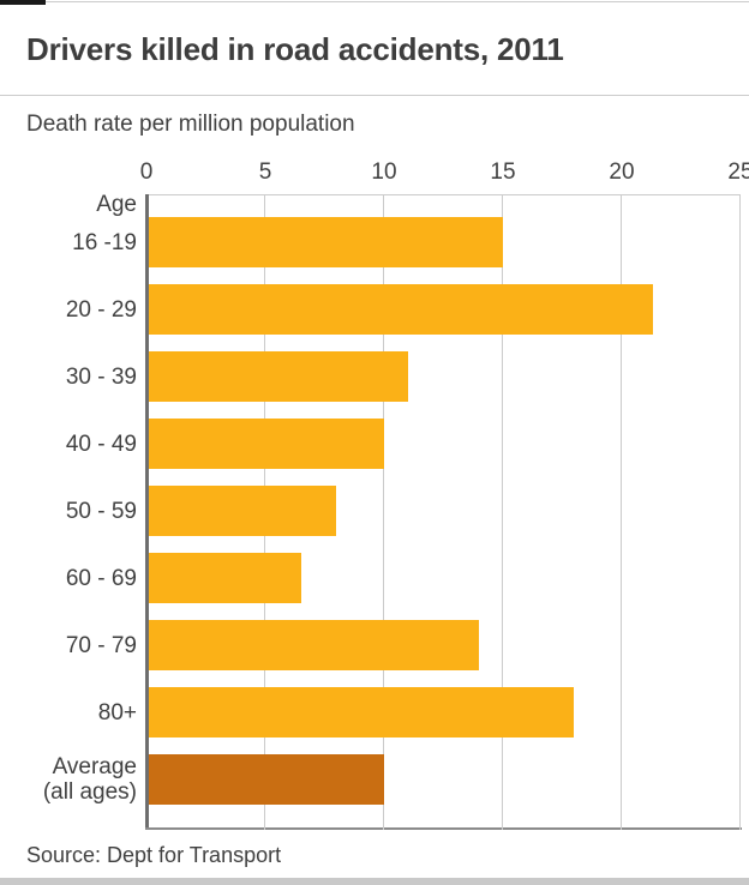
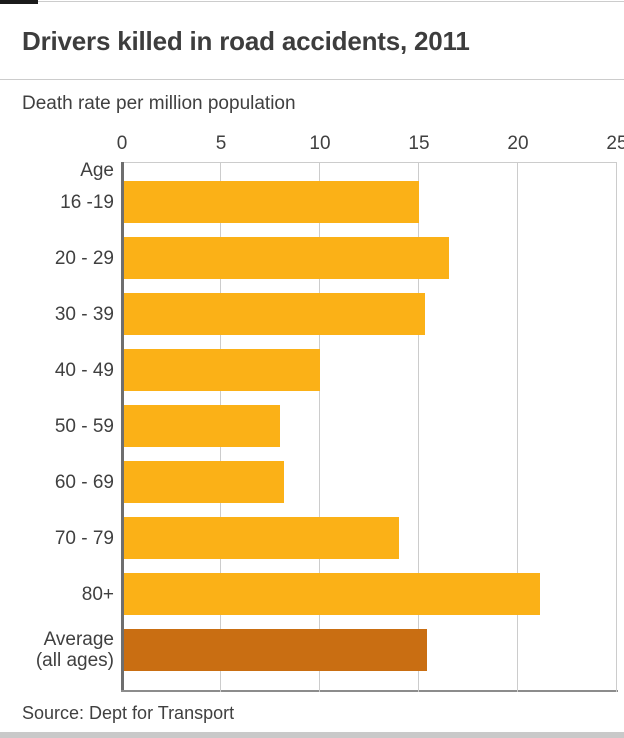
20 - 29: 21.3 -> 16.5
30 - 39: 11.0 -> 15.3
60 - 69: 6.5 -> 8.2
80+: 18.0 -> 21.1
Average (all ages): 10.0 -> 15.4
